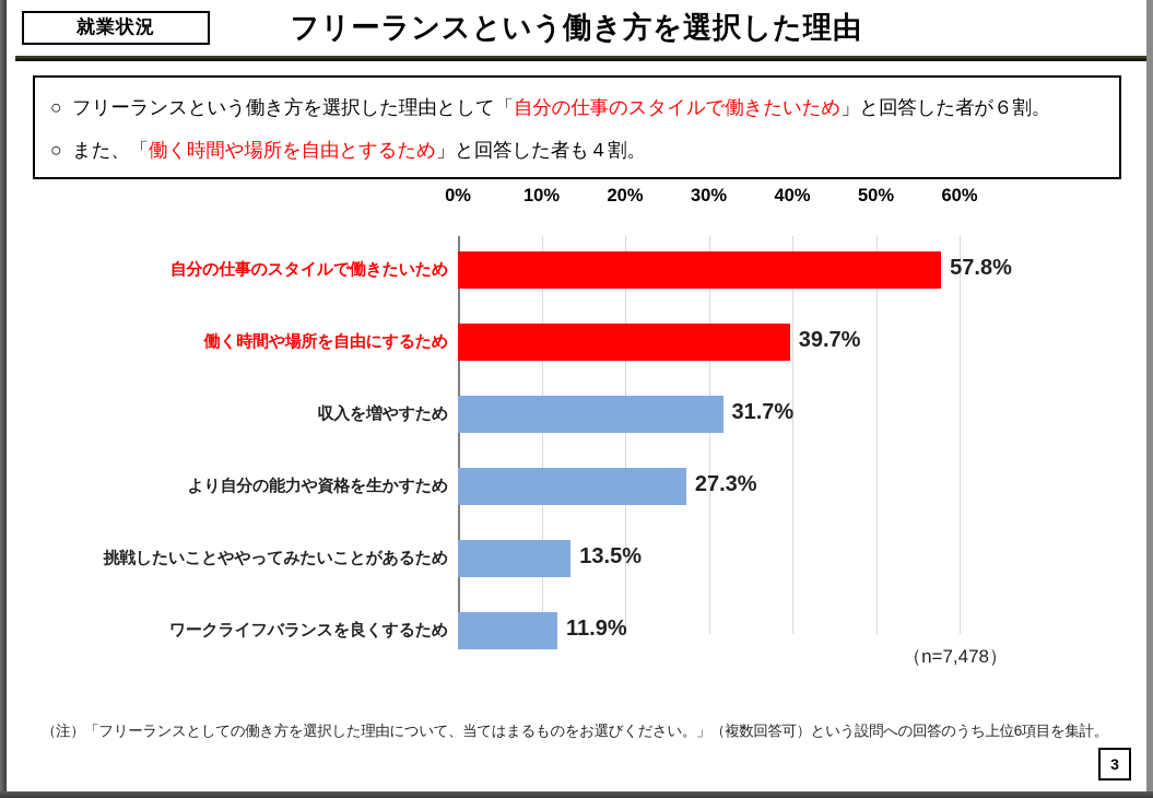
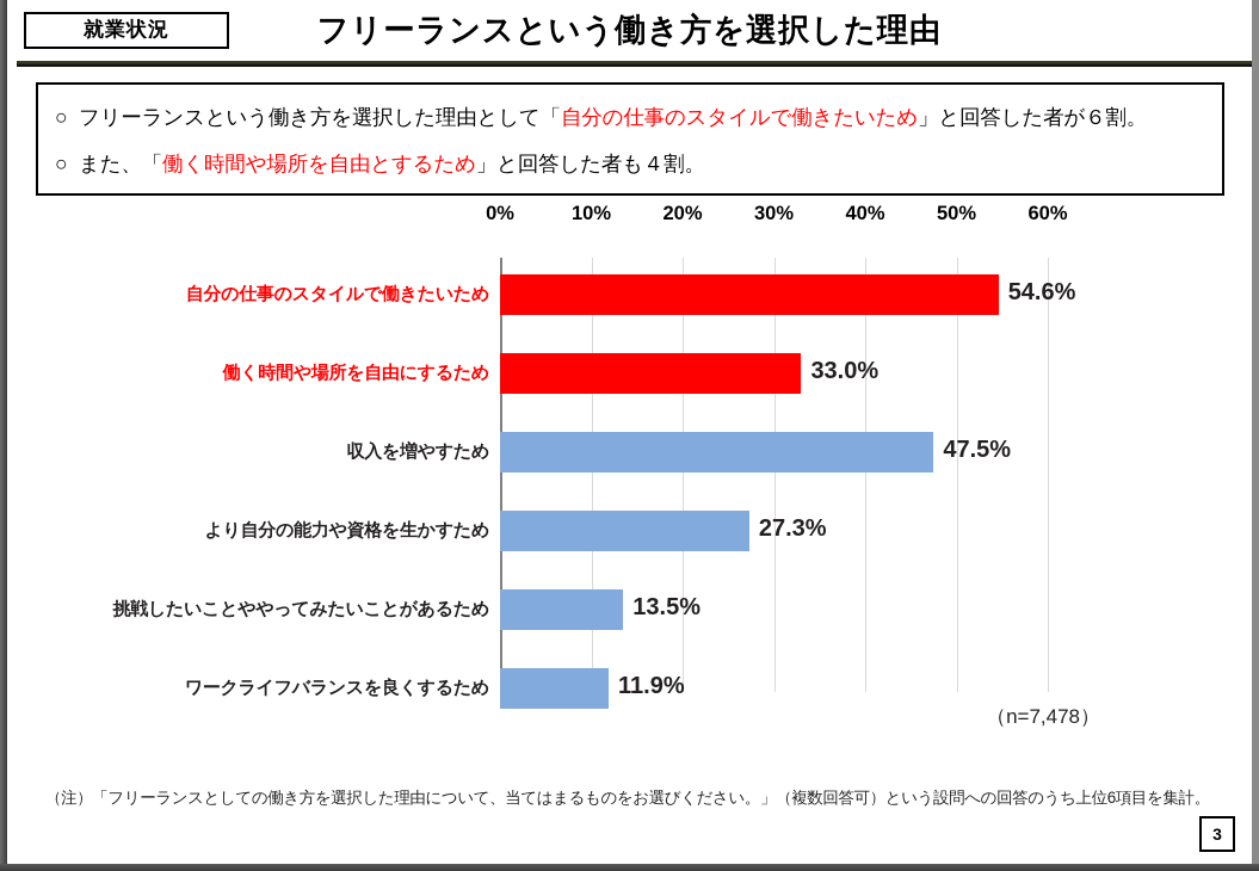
自分の仕事のスタイルで働きたいため: 57.8% -> 54.6%
働く時間や場所を自由にするため: 39.7% -> 33.0%
収入を増やすため: 31.7% -> 47.5%
